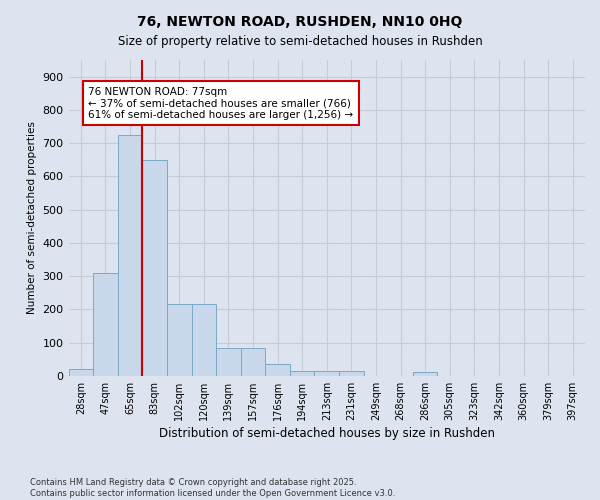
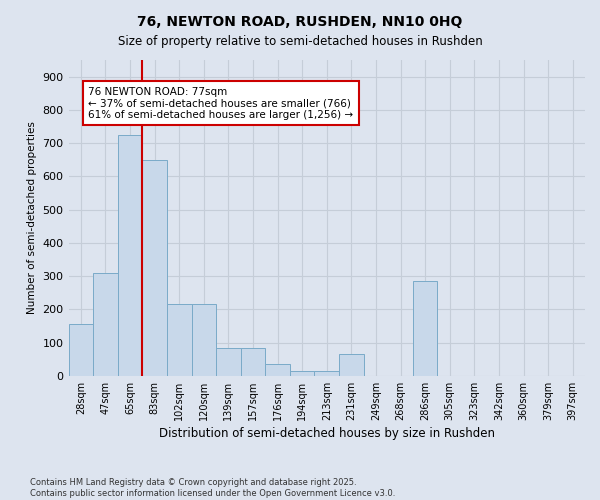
28sqm: 20 -> 155
231sqm: 15 -> 65
286sqm: 10 -> 285
